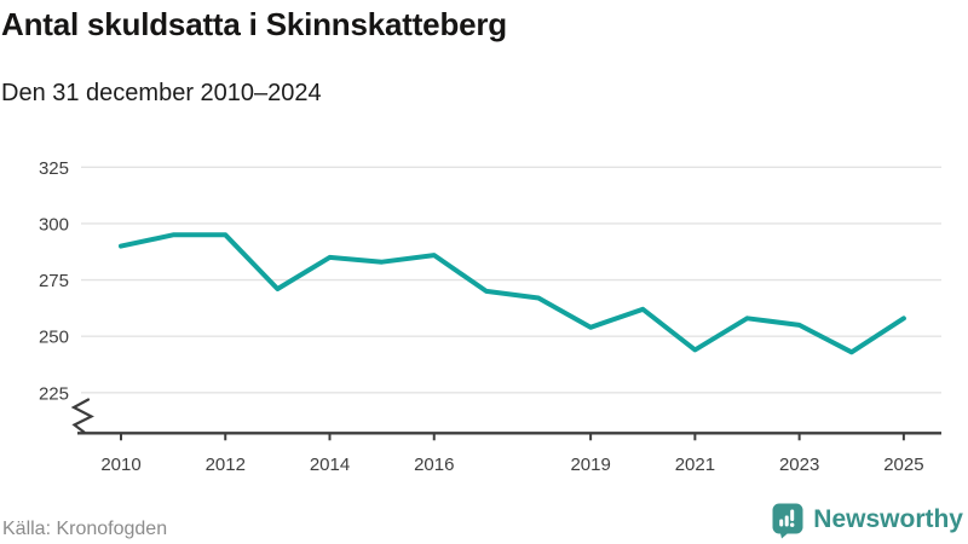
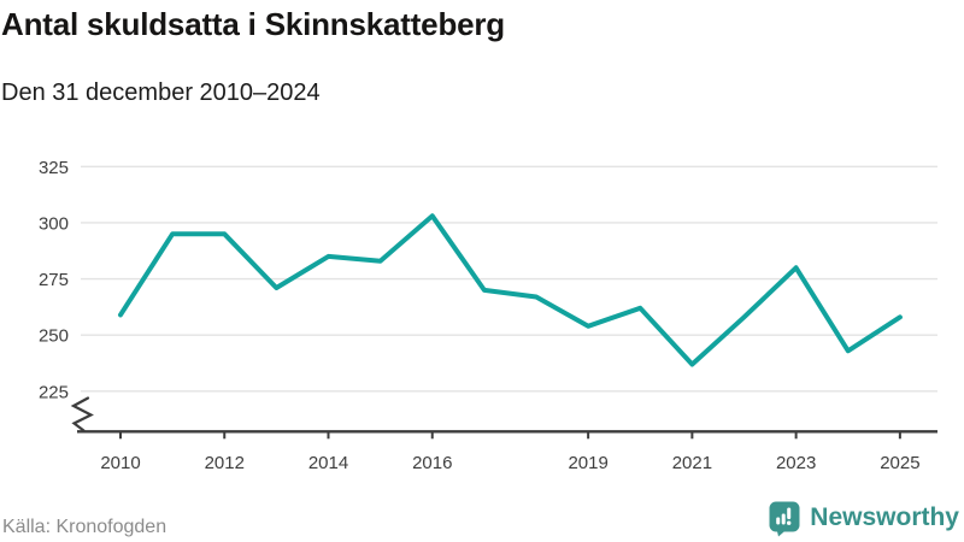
2010: 290 -> 259
2016: 286 -> 303
2021: 244 -> 237
2023: 255 -> 280
